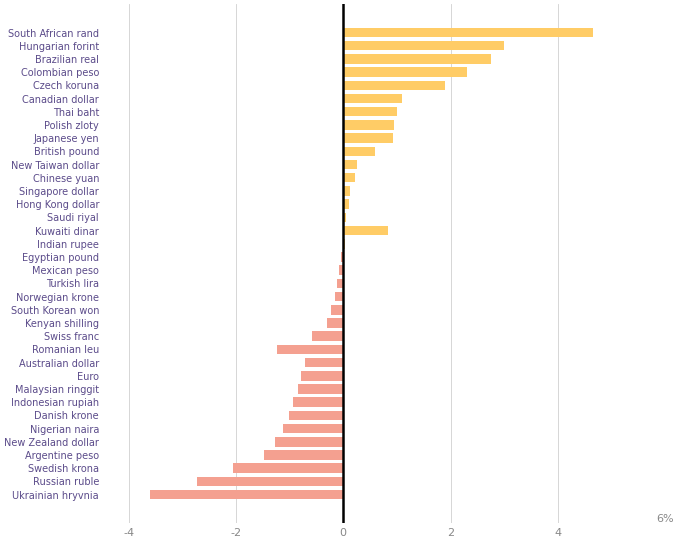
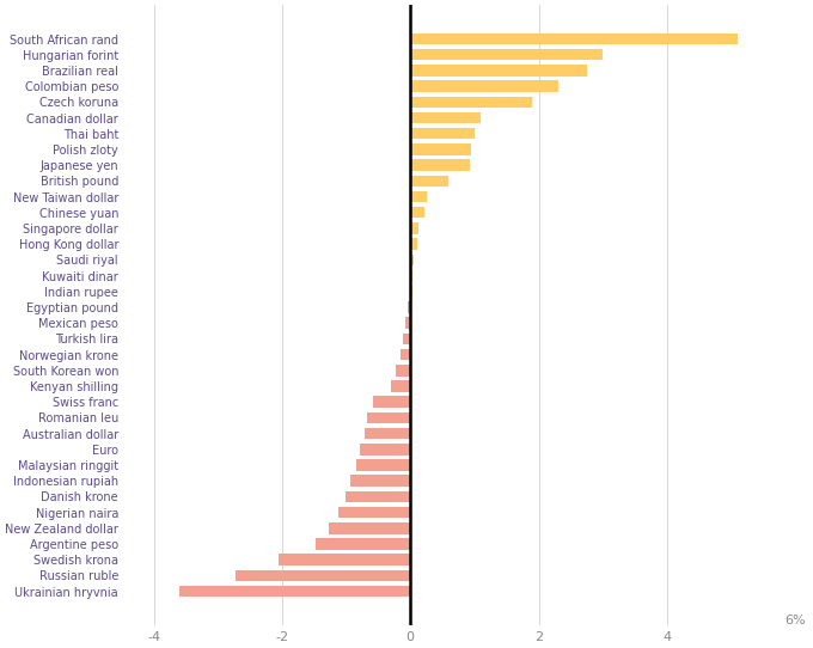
South African rand: 4.66 -> 5.10
Kuwaiti dinar: 0.84 -> 0.04
Romanian leu: -1.24 -> -0.68
